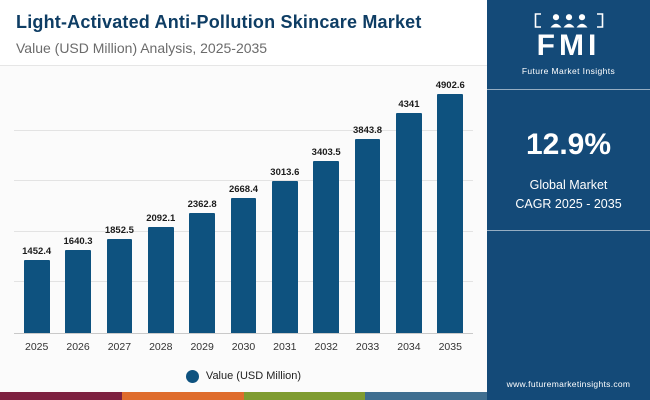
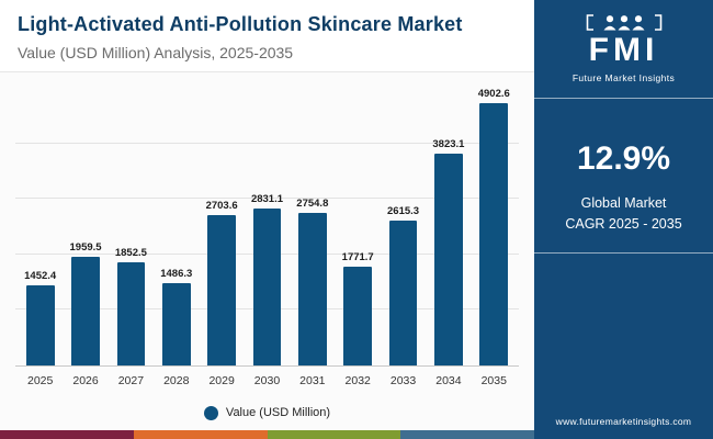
2026: 1640.3 -> 1959.5
2028: 2092.1 -> 1486.3
2029: 2362.8 -> 2703.6
2030: 2668.4 -> 2831.1
2031: 3013.6 -> 2754.8
2032: 3403.5 -> 1771.7
2033: 3843.8 -> 2615.3
2034: 4341 -> 3823.1
